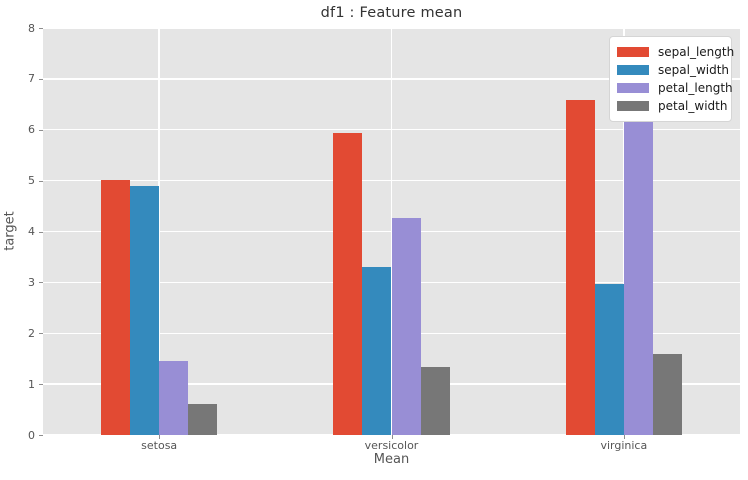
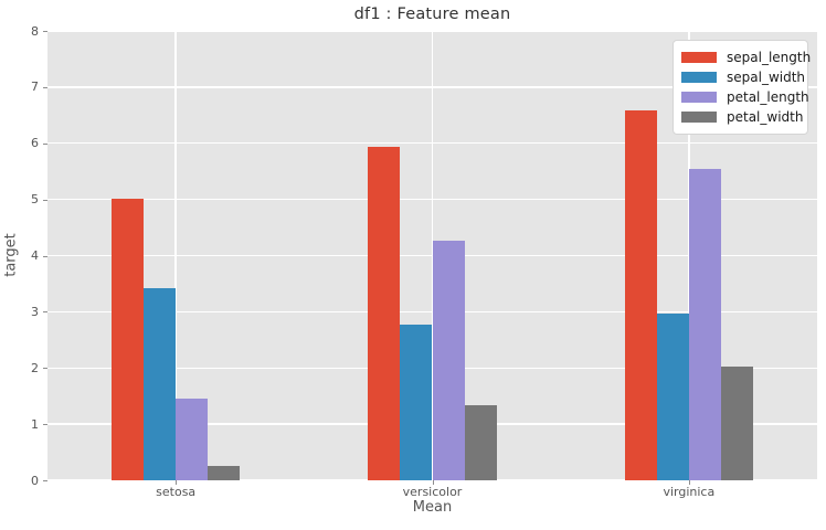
sepal_width/setosa: 4.9 -> 3.4
petal_width/setosa: 0.6 -> 0.2
sepal_width/versicolor: 3.3 -> 2.8
petal_length/virginica: 6.9 -> 5.5
petal_width/virginica: 1.6 -> 2.0
